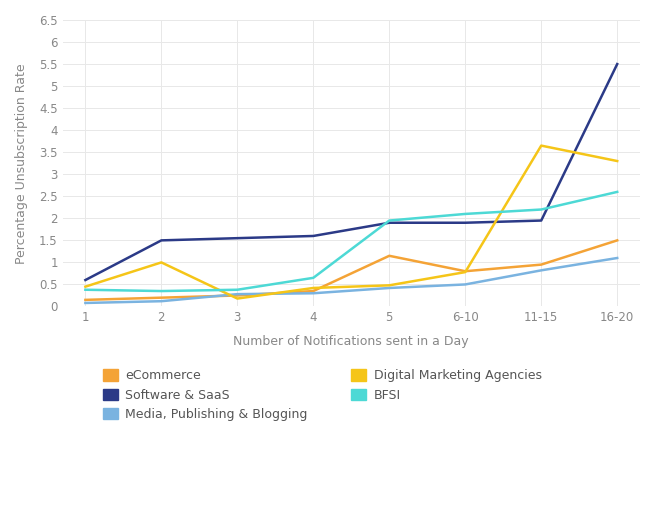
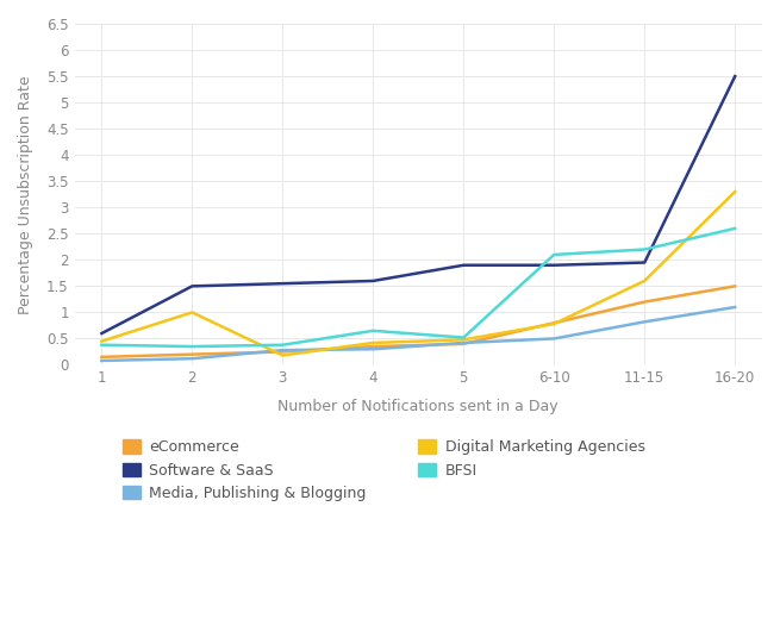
eCommerce/5: 1.15 -> 0.40
BFSI/5: 1.95 -> 0.52
eCommerce/11-15: 0.95 -> 1.20
Digital Marketing Agencies/11-15: 3.65 -> 1.60
